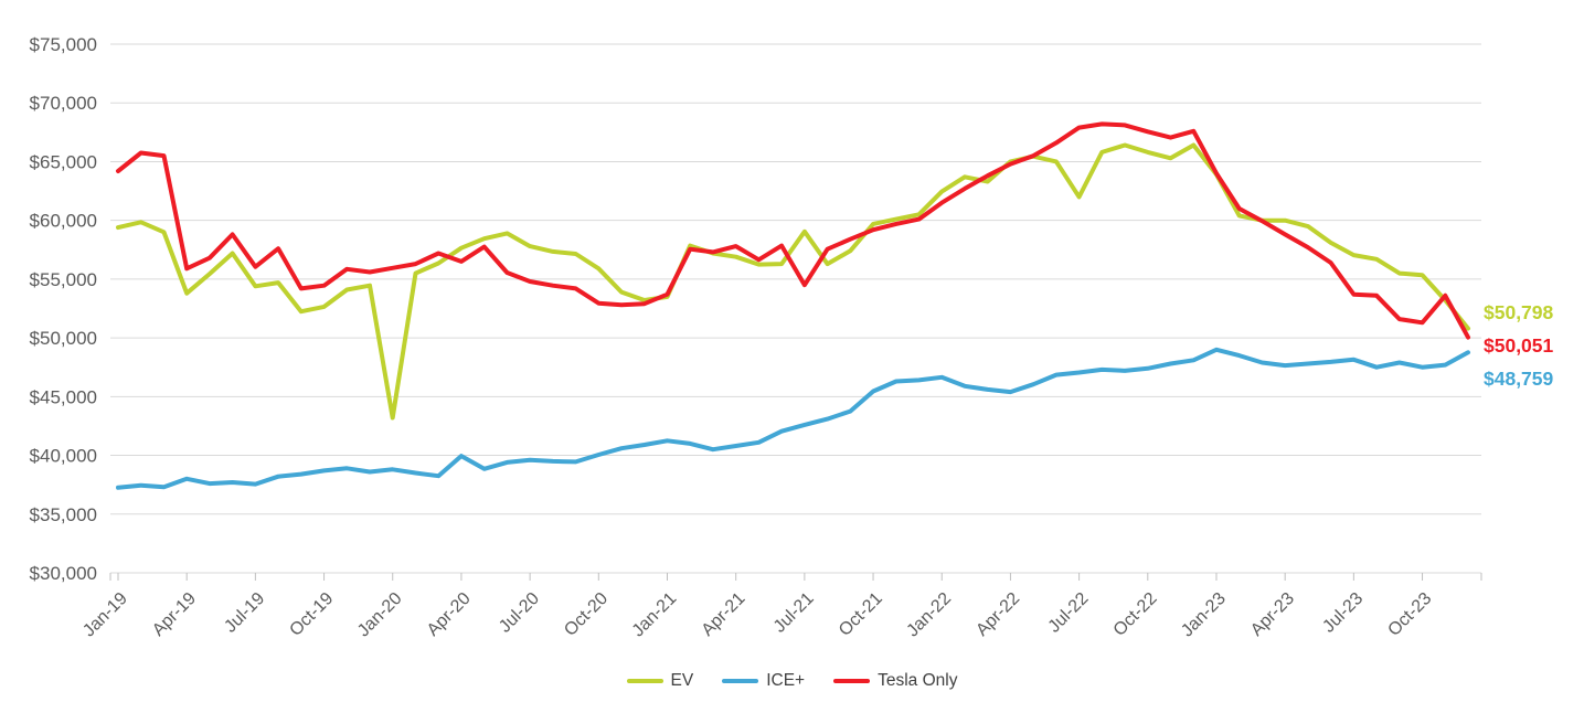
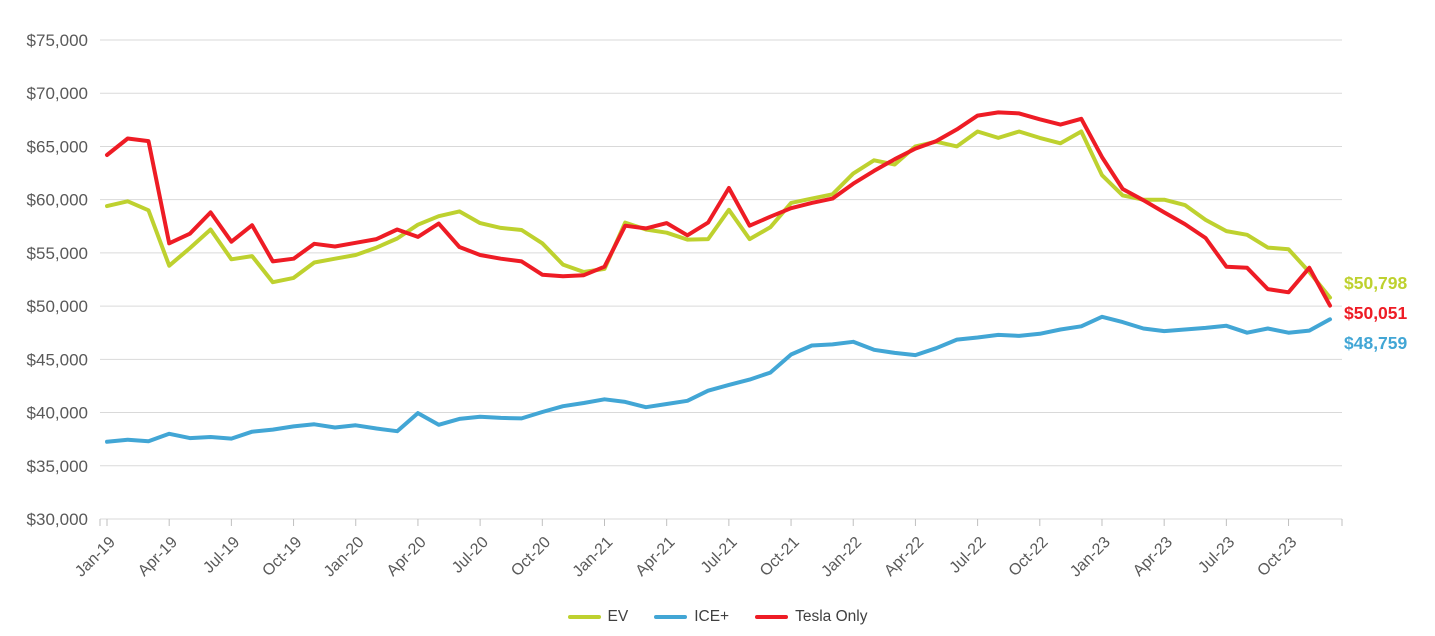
EV/Jan-20: $43200 -> $54800
Tesla Only/Jul-21: $54500 -> $61100
EV/Jul-22: $62000 -> $66400
EV/Jan-23: $63900 -> $62300
